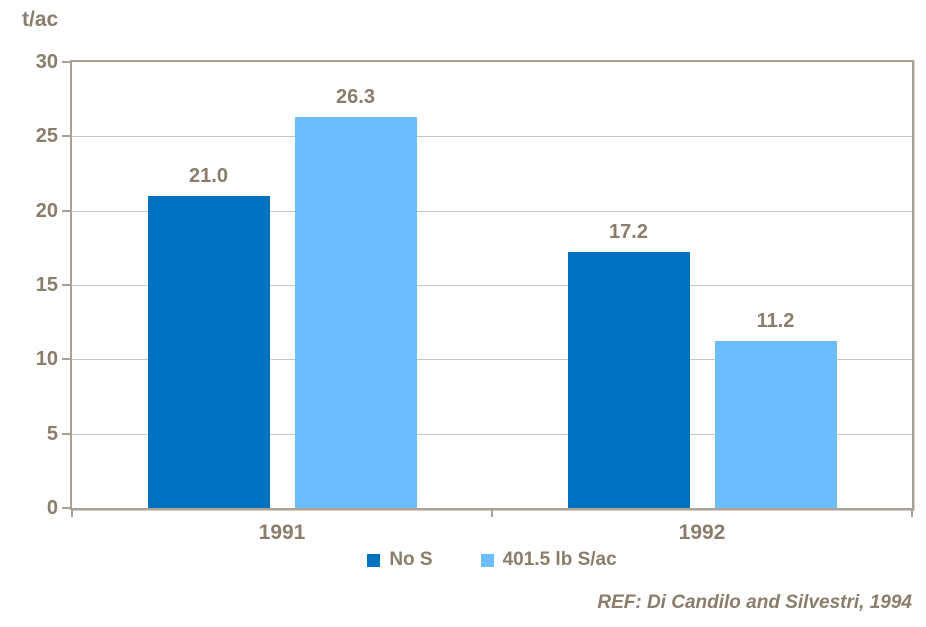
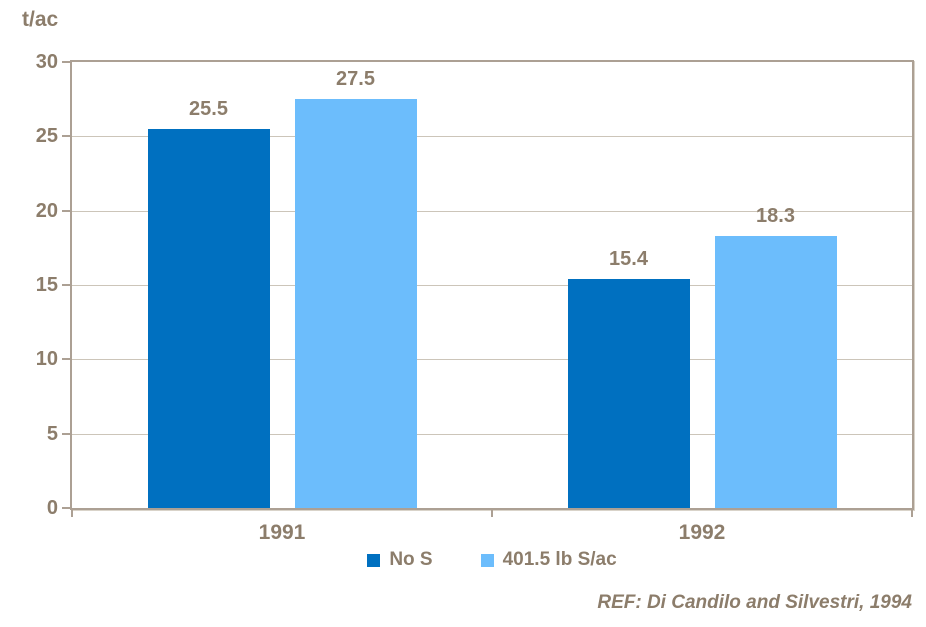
No S/1991: 21.0 -> 25.5
401.5 lb S/ac/1991: 26.3 -> 27.5
No S/1992: 17.2 -> 15.4
401.5 lb S/ac/1992: 11.2 -> 18.3
